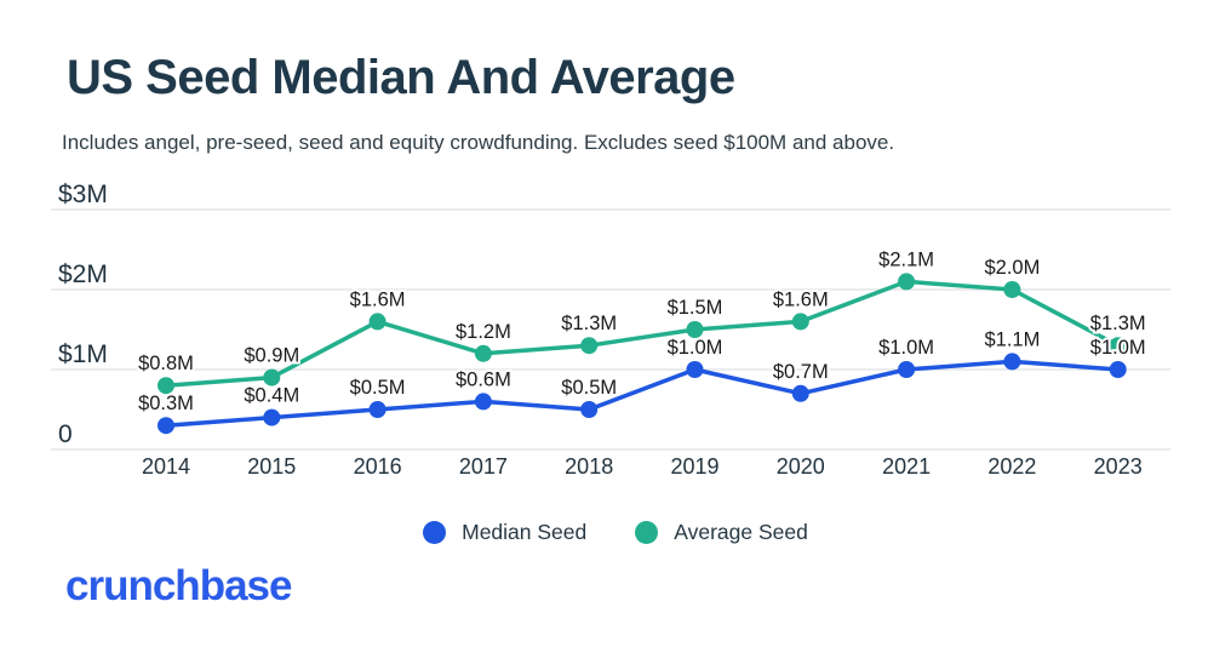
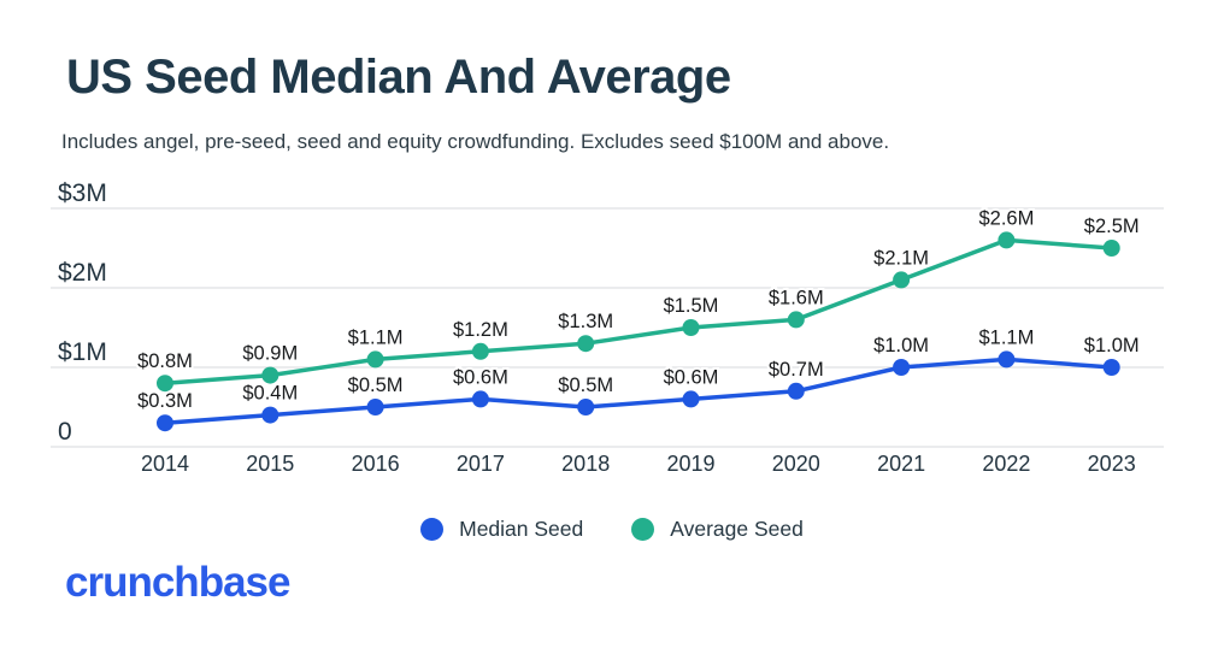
Average Seed/2016: $1.6M -> $1.1M
Median Seed/2019: $1.0M -> $0.6M
Average Seed/2022: $2.0M -> $2.6M
Average Seed/2023: $1.3M -> $2.5M
